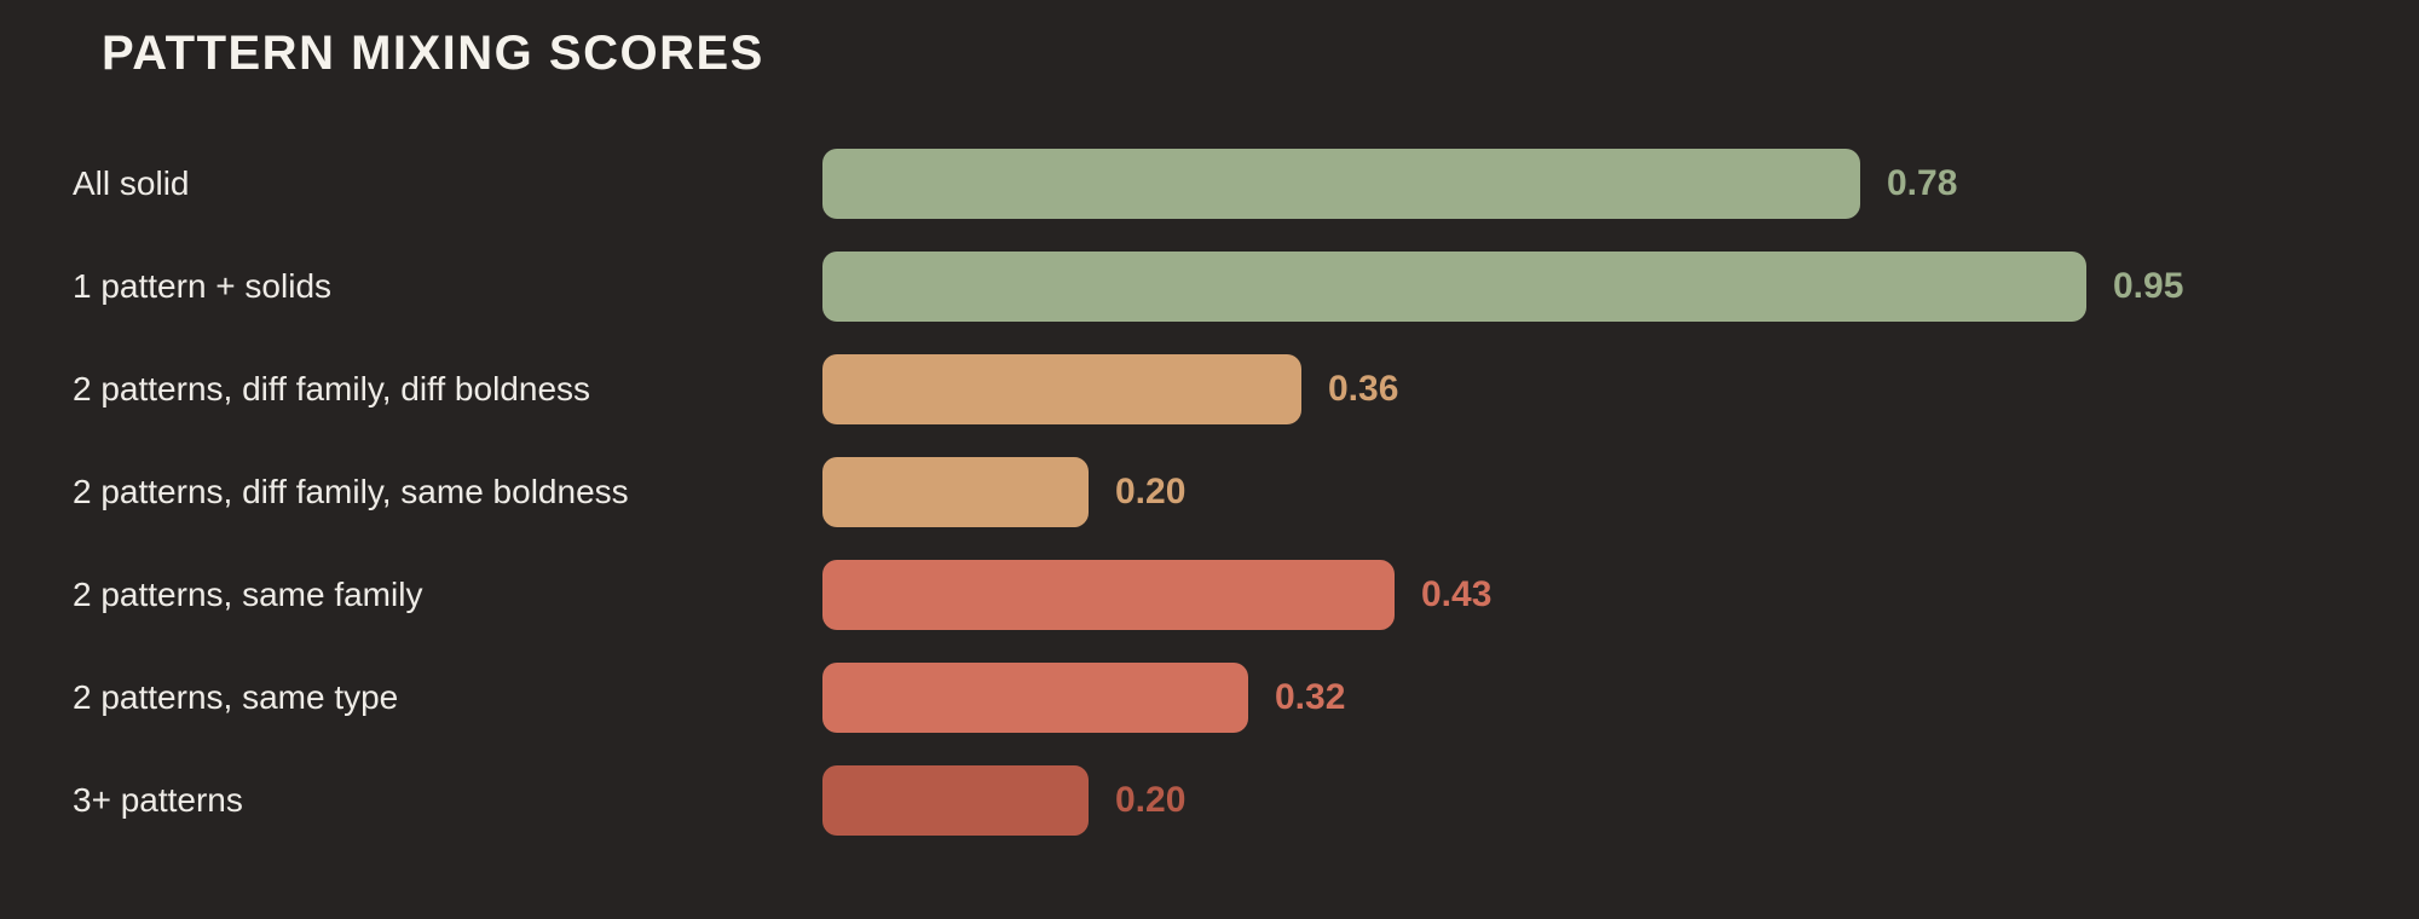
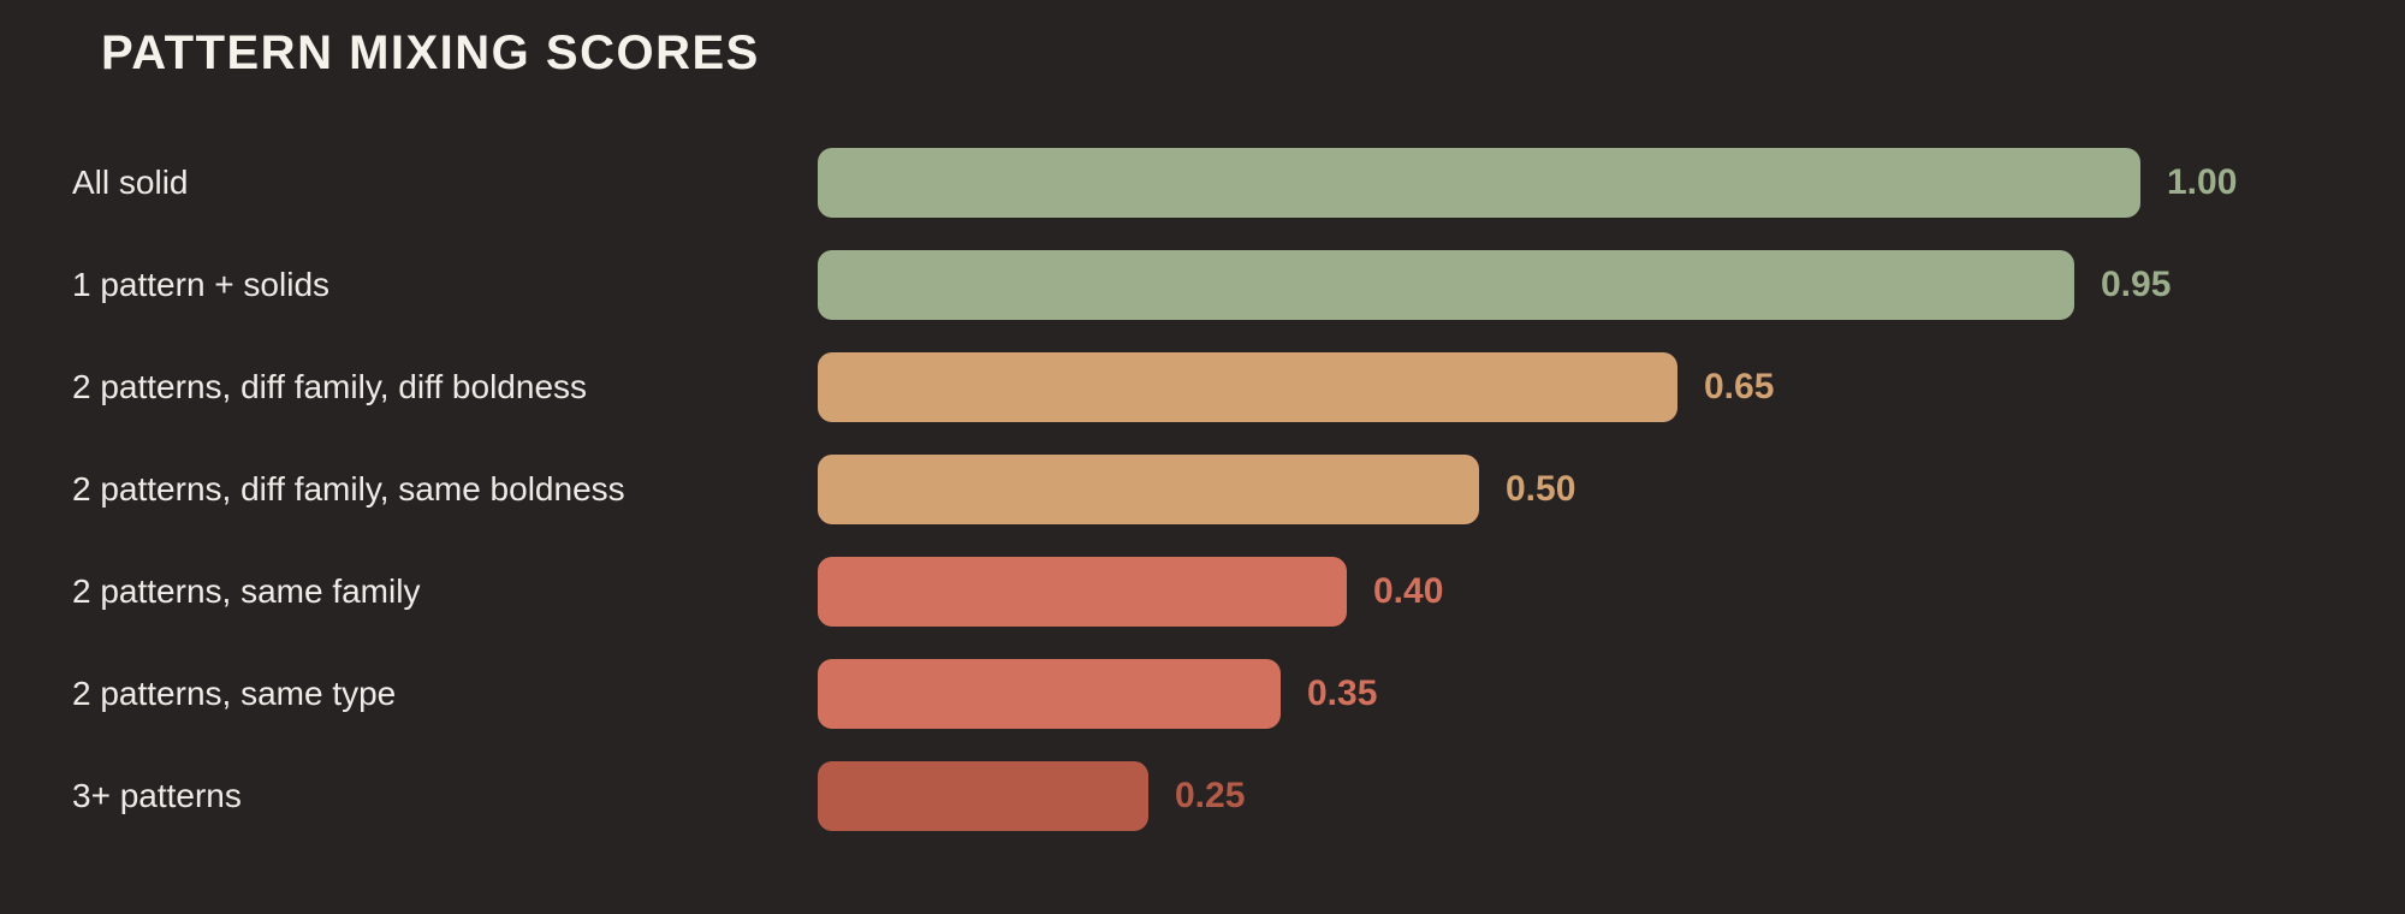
All solid: 0.78 -> 1.00
2 patterns, diff family, diff boldness: 0.36 -> 0.65
2 patterns, diff family, same boldness: 0.20 -> 0.50
2 patterns, same family: 0.43 -> 0.40
2 patterns, same type: 0.32 -> 0.35
3+ patterns: 0.20 -> 0.25
